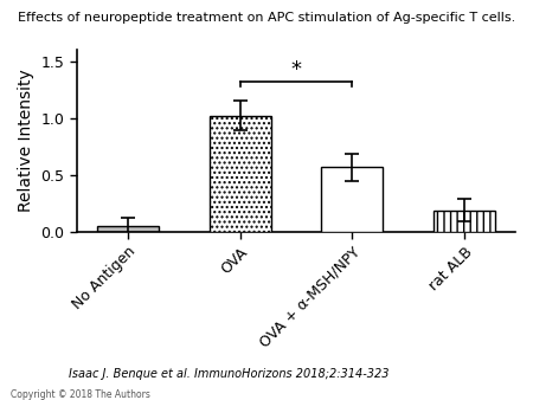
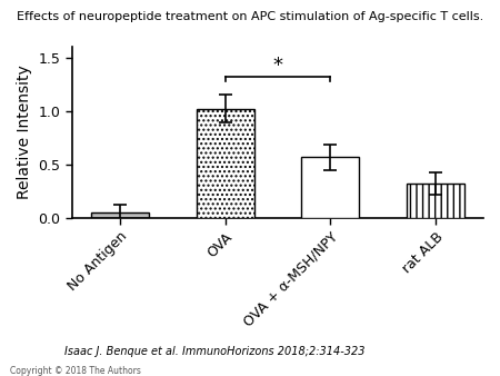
rat ALB: 0.19 -> 0.32
